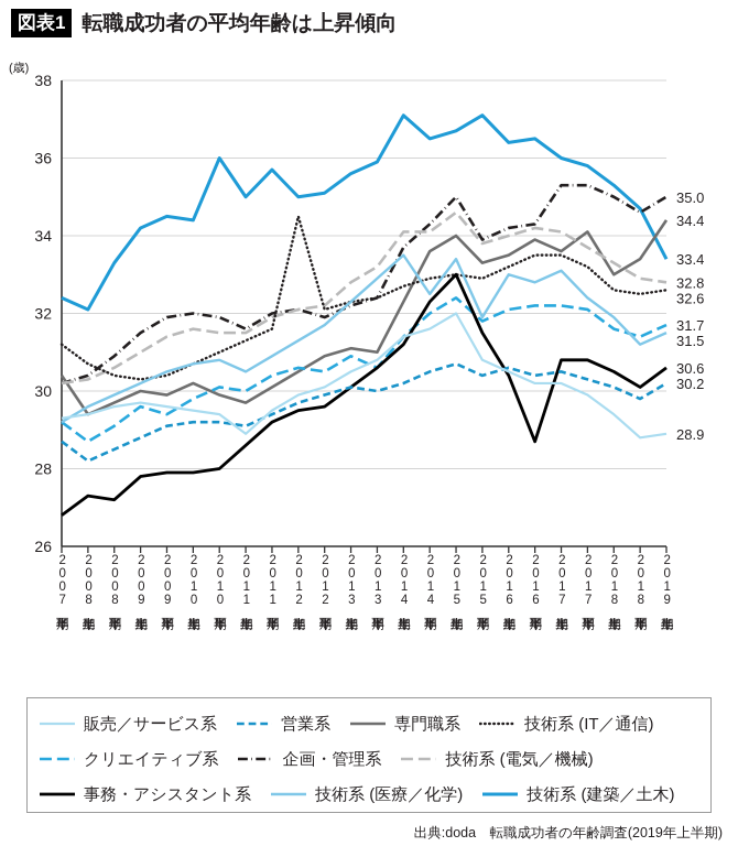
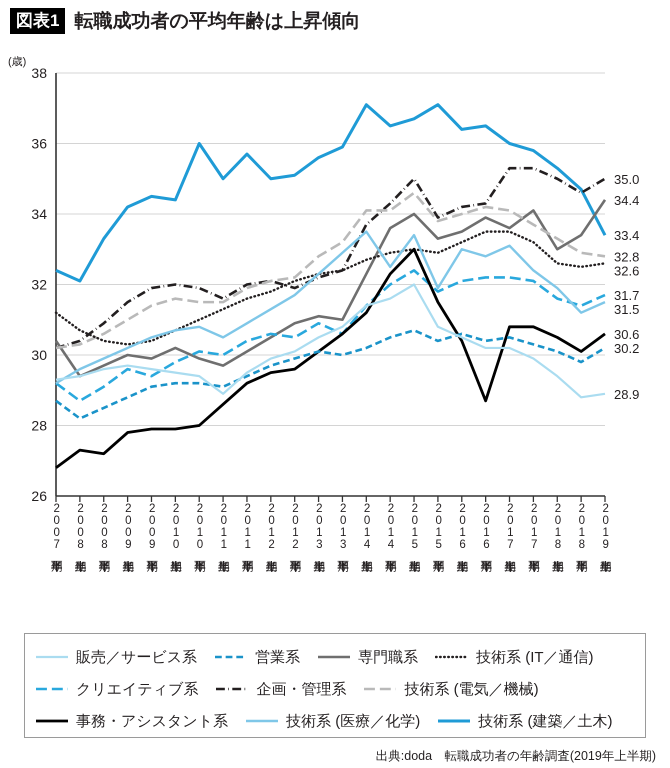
技術系 (IT／通信)/2012年上半期: 34.5 -> 31.8
